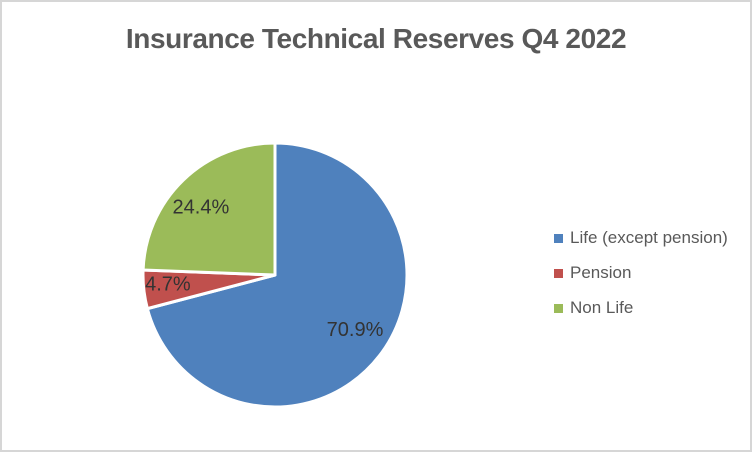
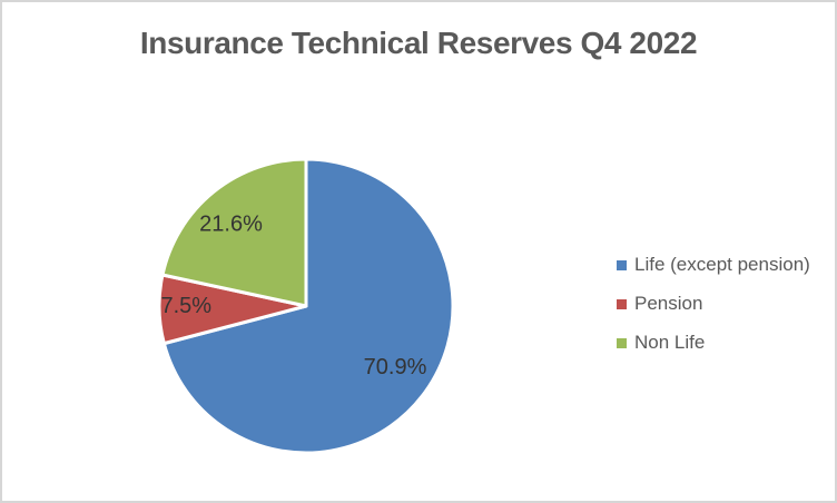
Pension: 4.7% -> 7.5%
Non Life: 24.4% -> 21.6%
